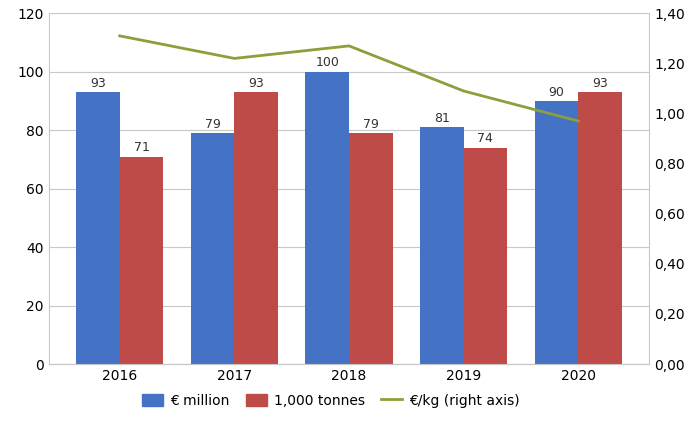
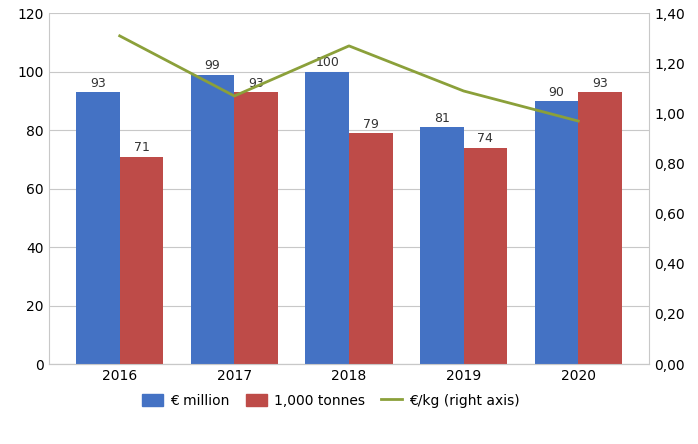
€ million/2017: 79 -> 99
€/kg (right axis)/2017: 1,22 -> 1,07
